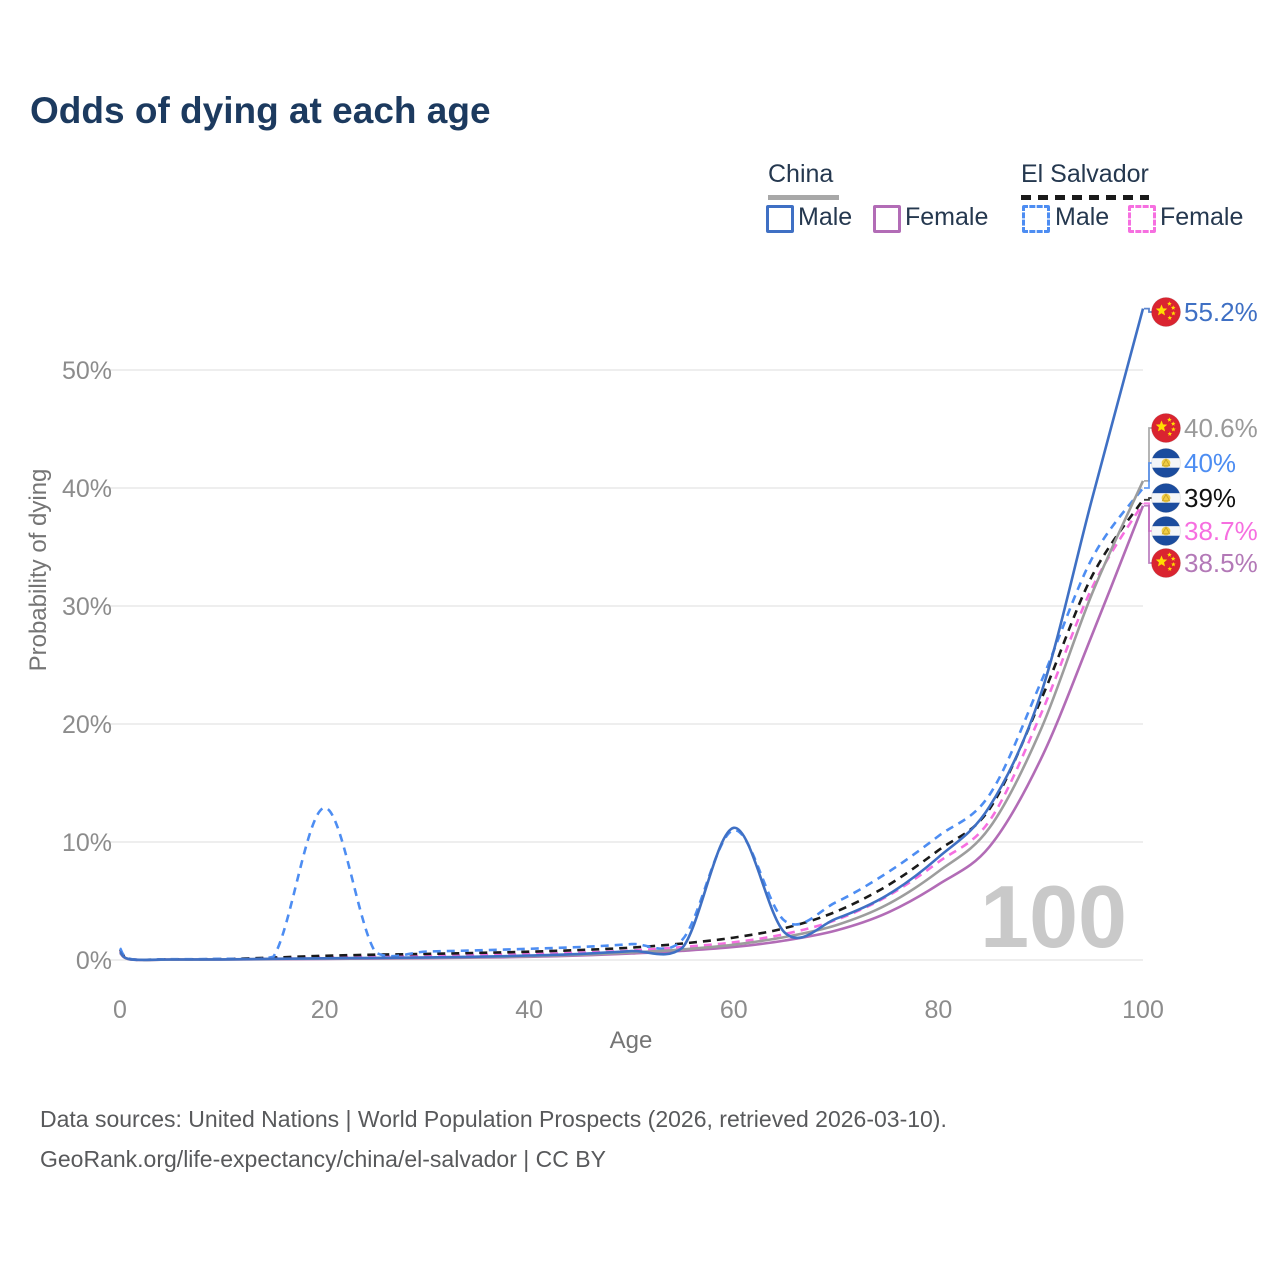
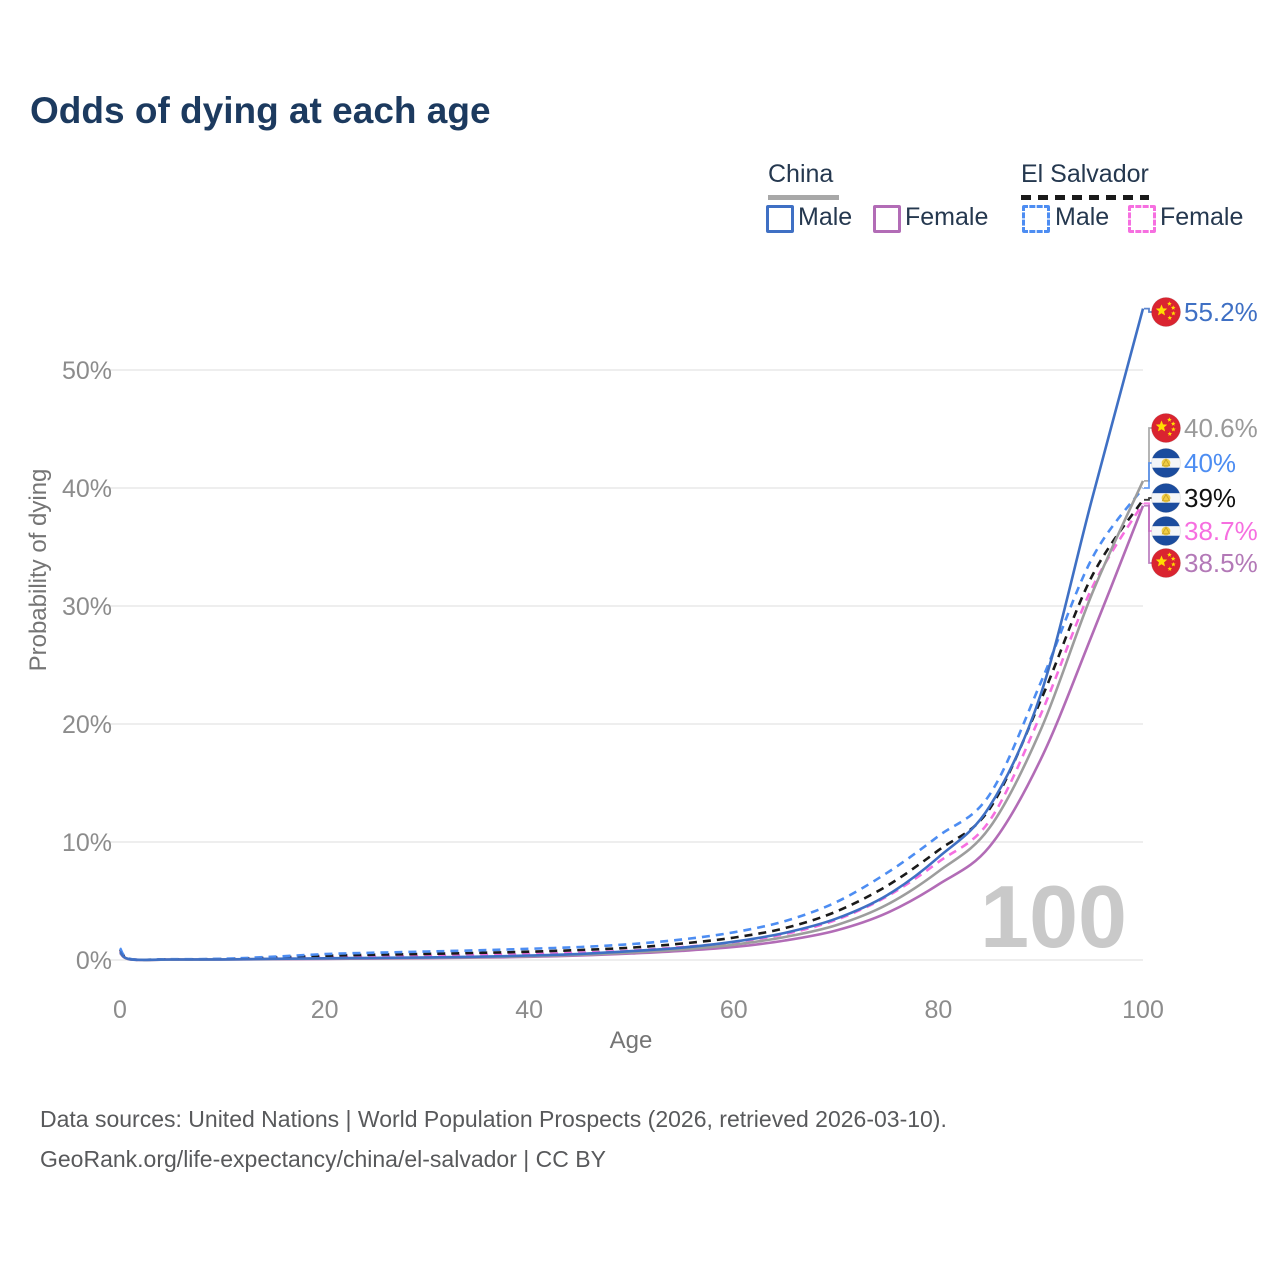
El Salvador Male/20: 12.9% -> 0.5%
China Male/60: 11.2% -> 1.6%
El Salvador Male/60: 11.0% -> 2.4%
